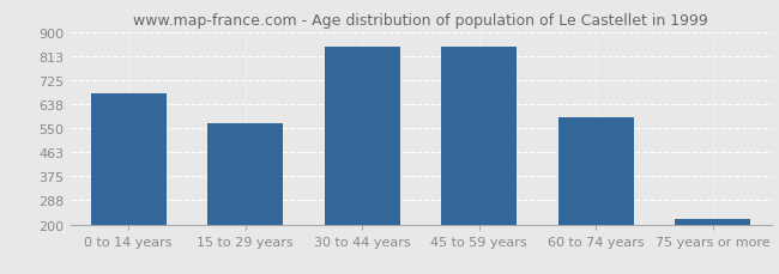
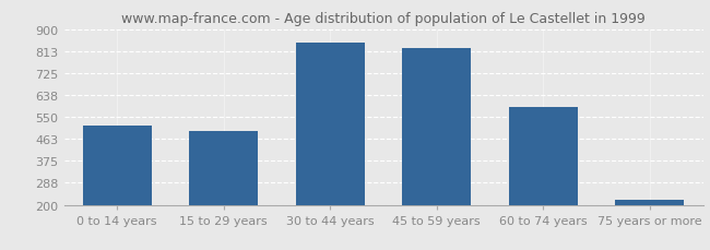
0 to 14 years: 675 -> 515
15 to 29 years: 570 -> 495
45 to 59 years: 848 -> 825
